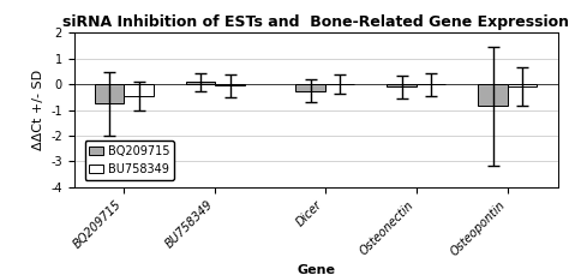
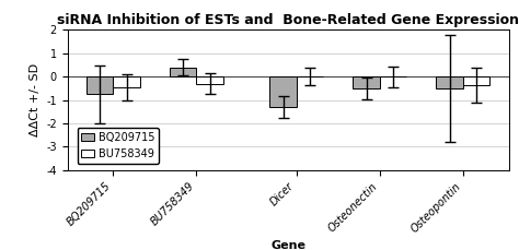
BQ209715/BU758349: 0.10 -> 0.40
BU758349/BU758349: -0.05 -> -0.30
BQ209715/Dicer: -0.25 -> -1.30
BQ209715/Osteonectin: -0.10 -> -0.50
BQ209715/Osteopontin: -0.85 -> -0.50
BU758349/Osteopontin: -0.10 -> -0.35
